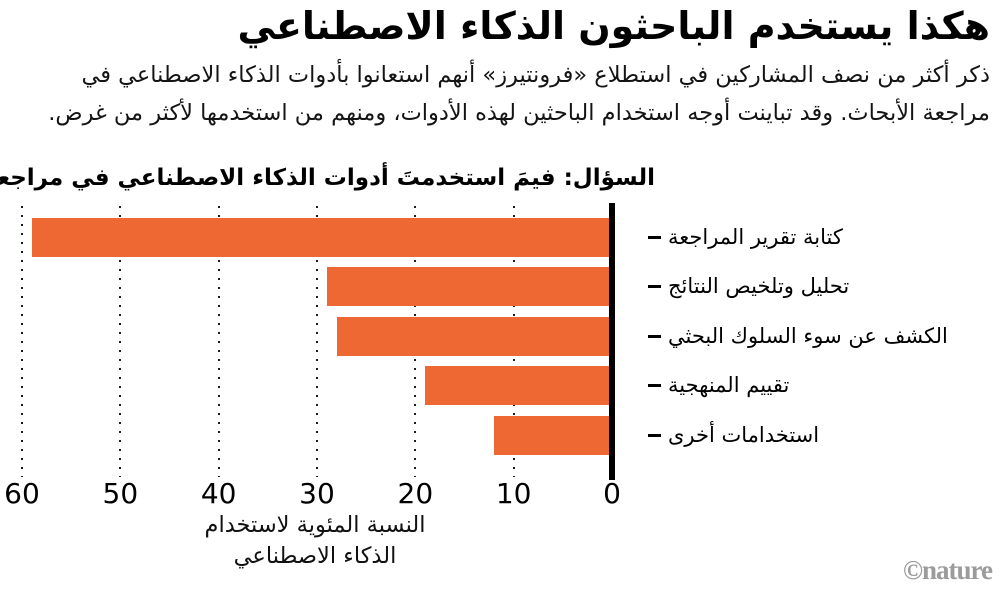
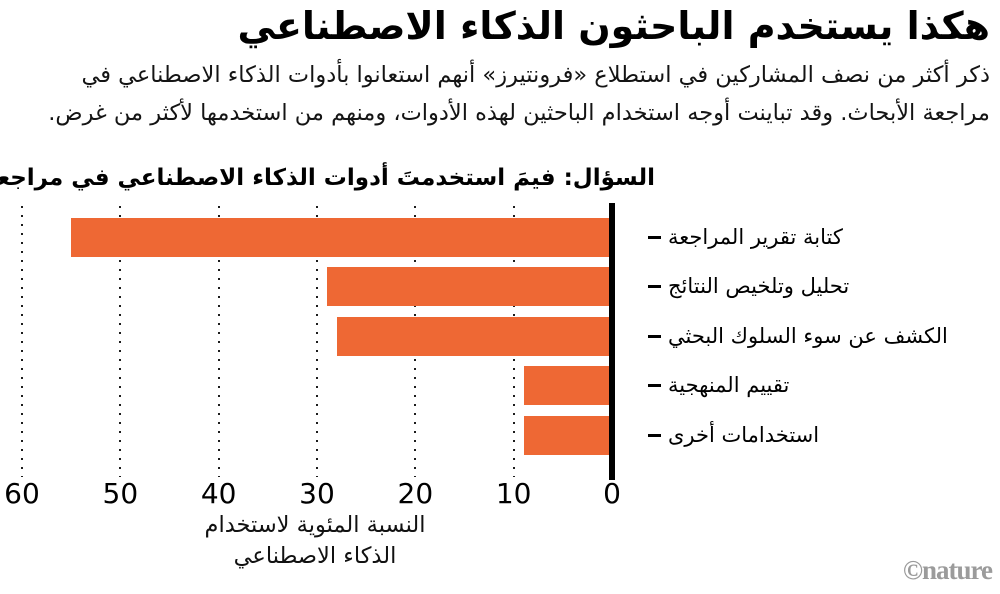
كتابة تقرير المراجعة: 59 -> 55
تقييم المنهجية: 19 -> 9
استخدامات أخرى: 12 -> 9
